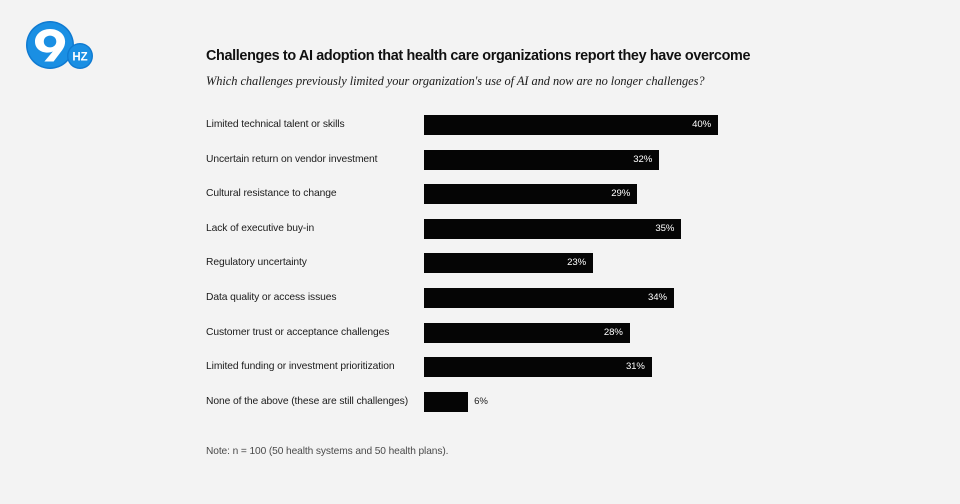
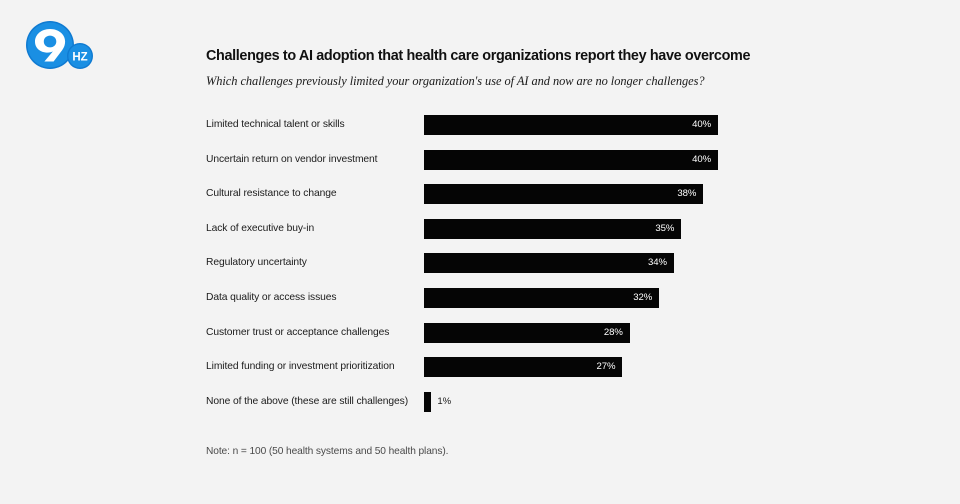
Uncertain return on vendor investment: 32% -> 40%
Cultural resistance to change: 29% -> 38%
Regulatory uncertainty: 23% -> 34%
Data quality or access issues: 34% -> 32%
Limited funding or investment prioritization: 31% -> 27%
None of the above (these are still challenges): 6% -> 1%
